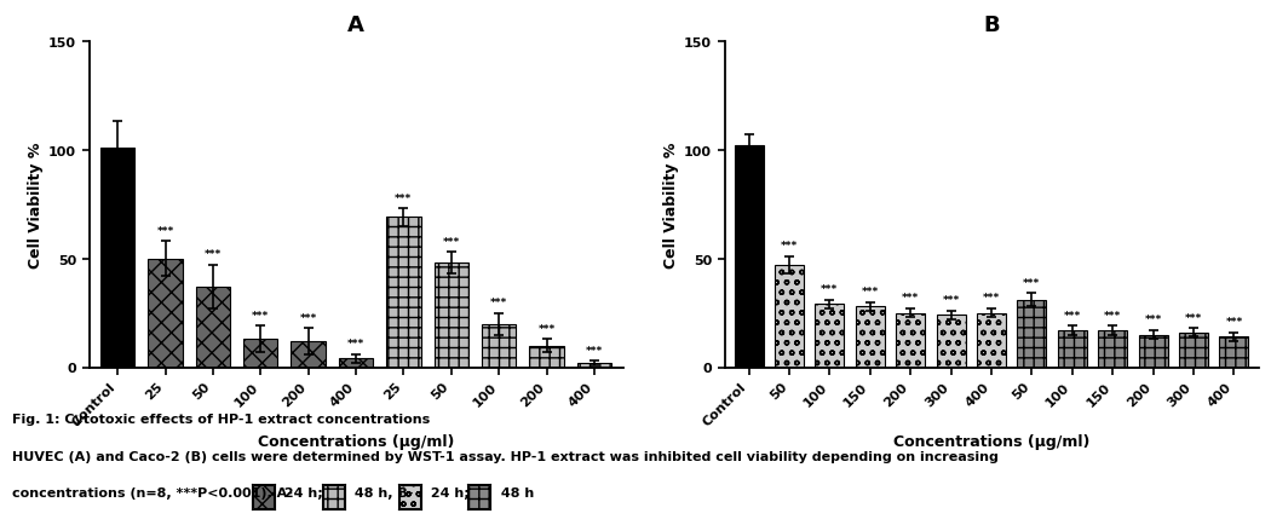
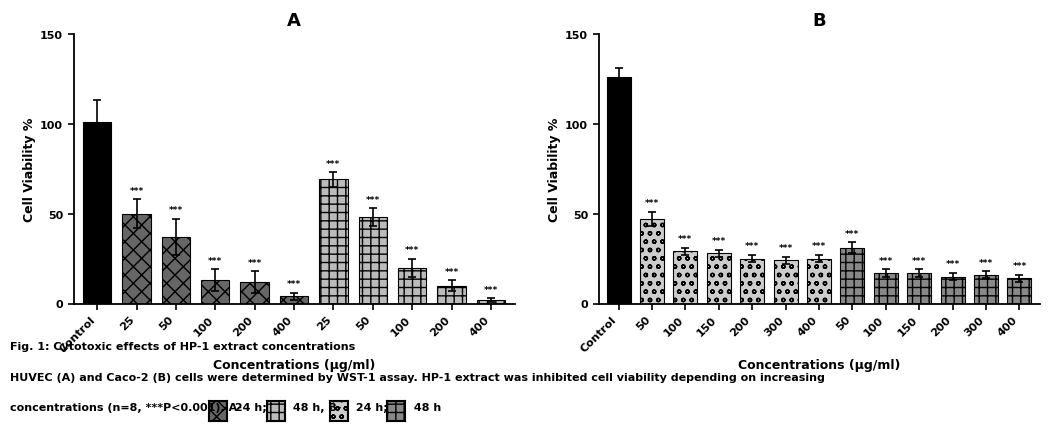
B/Control: 102 -> 126
